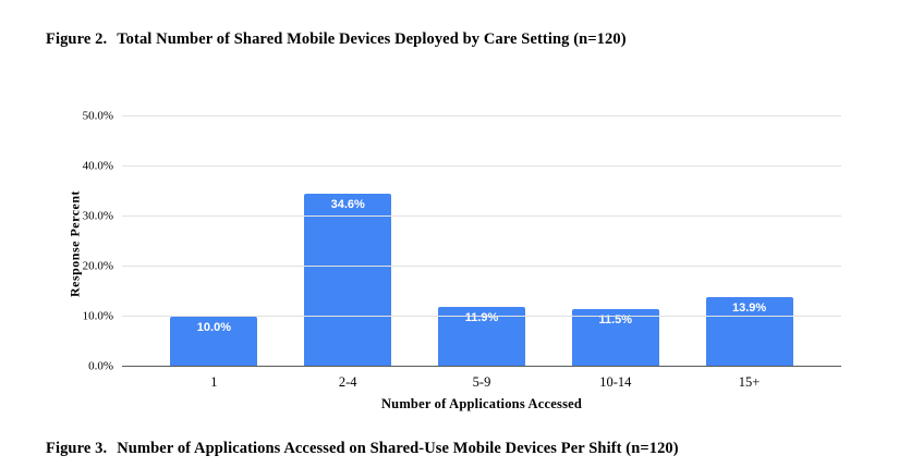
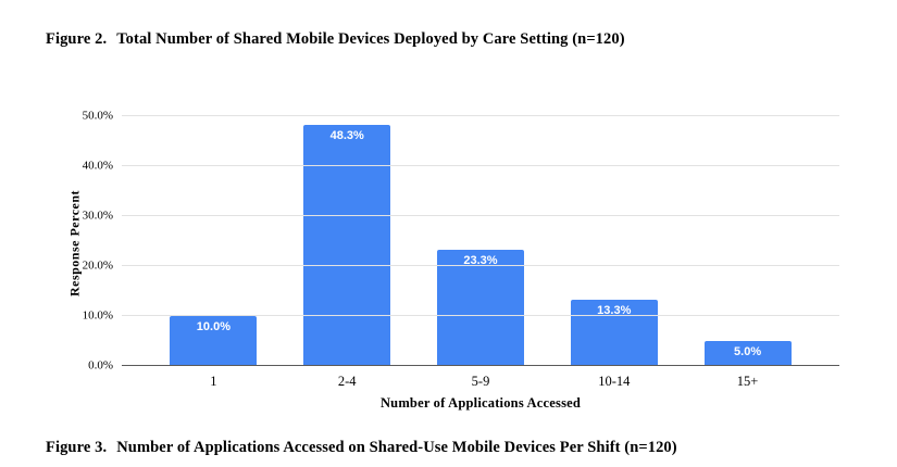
2-4: 34.6% -> 48.3%
5-9: 11.9% -> 23.3%
10-14: 11.5% -> 13.3%
15+: 13.9% -> 5.0%
